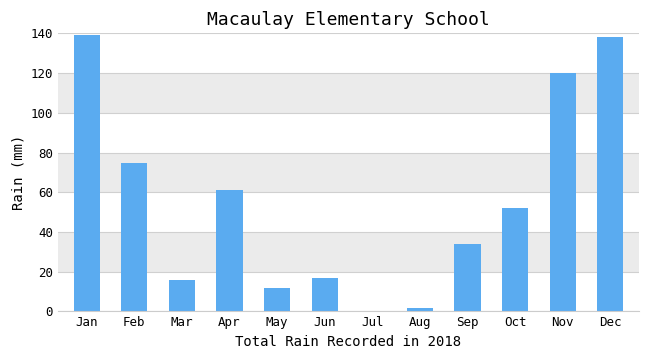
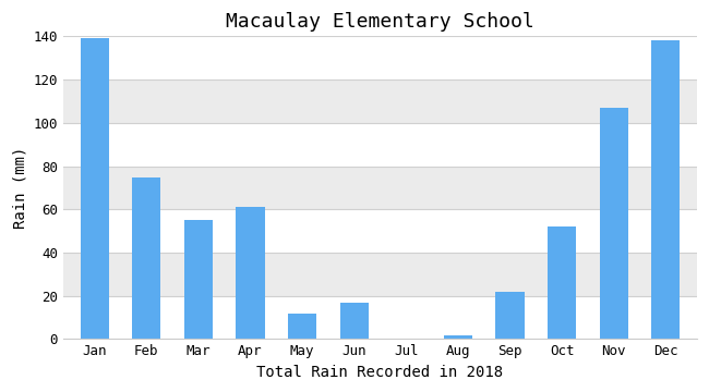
Mar: 16 -> 55
Sep: 34 -> 22
Nov: 120 -> 107
